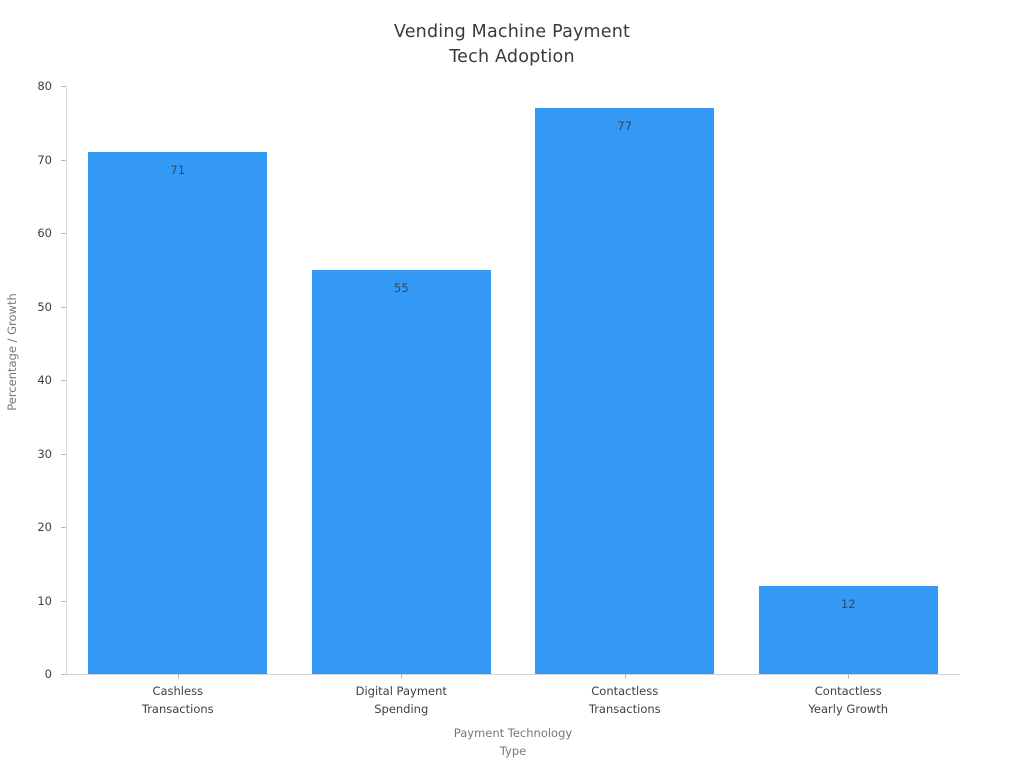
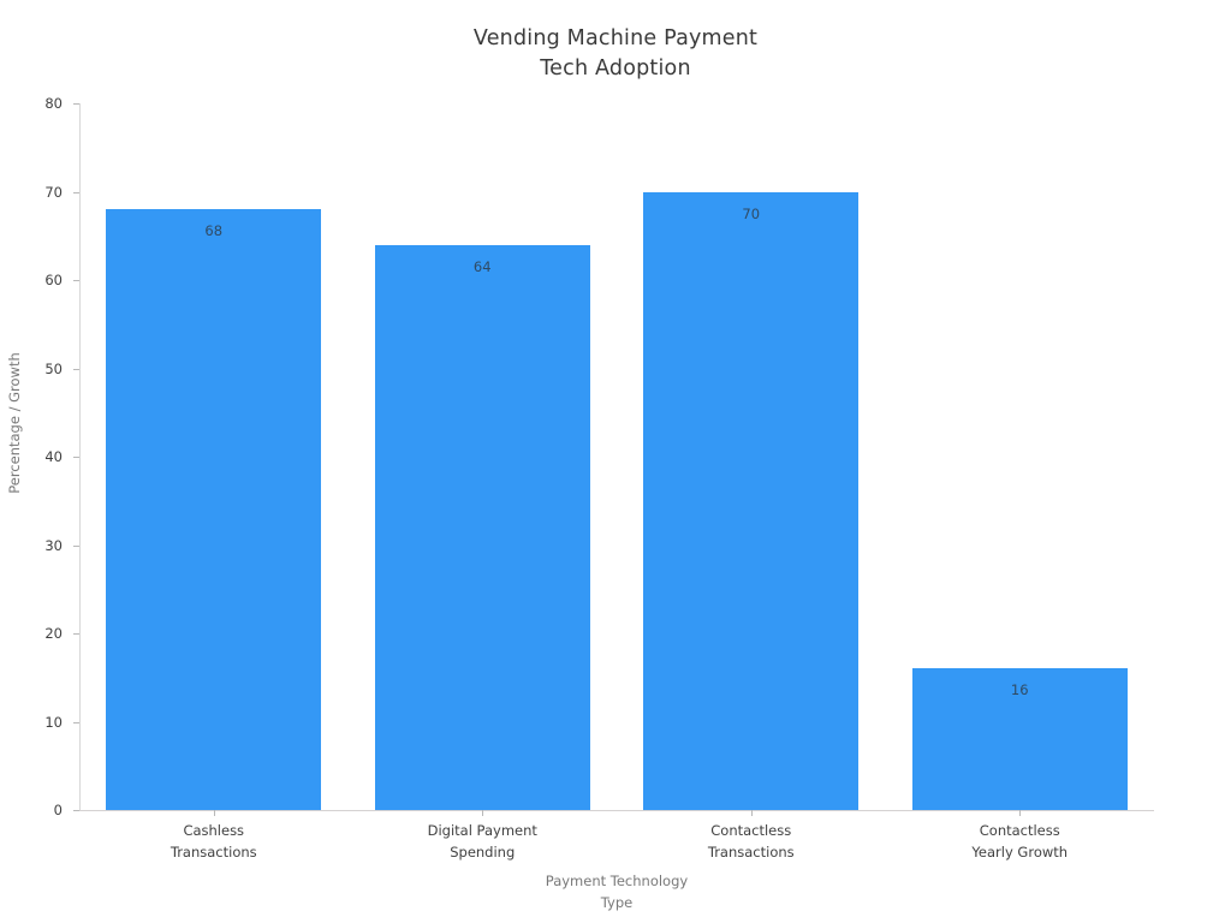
Cashless Transactions: 71 -> 68
Digital Payment Spending: 55 -> 64
Contactless Transactions: 77 -> 70
Contactless Yearly Growth: 12 -> 16
